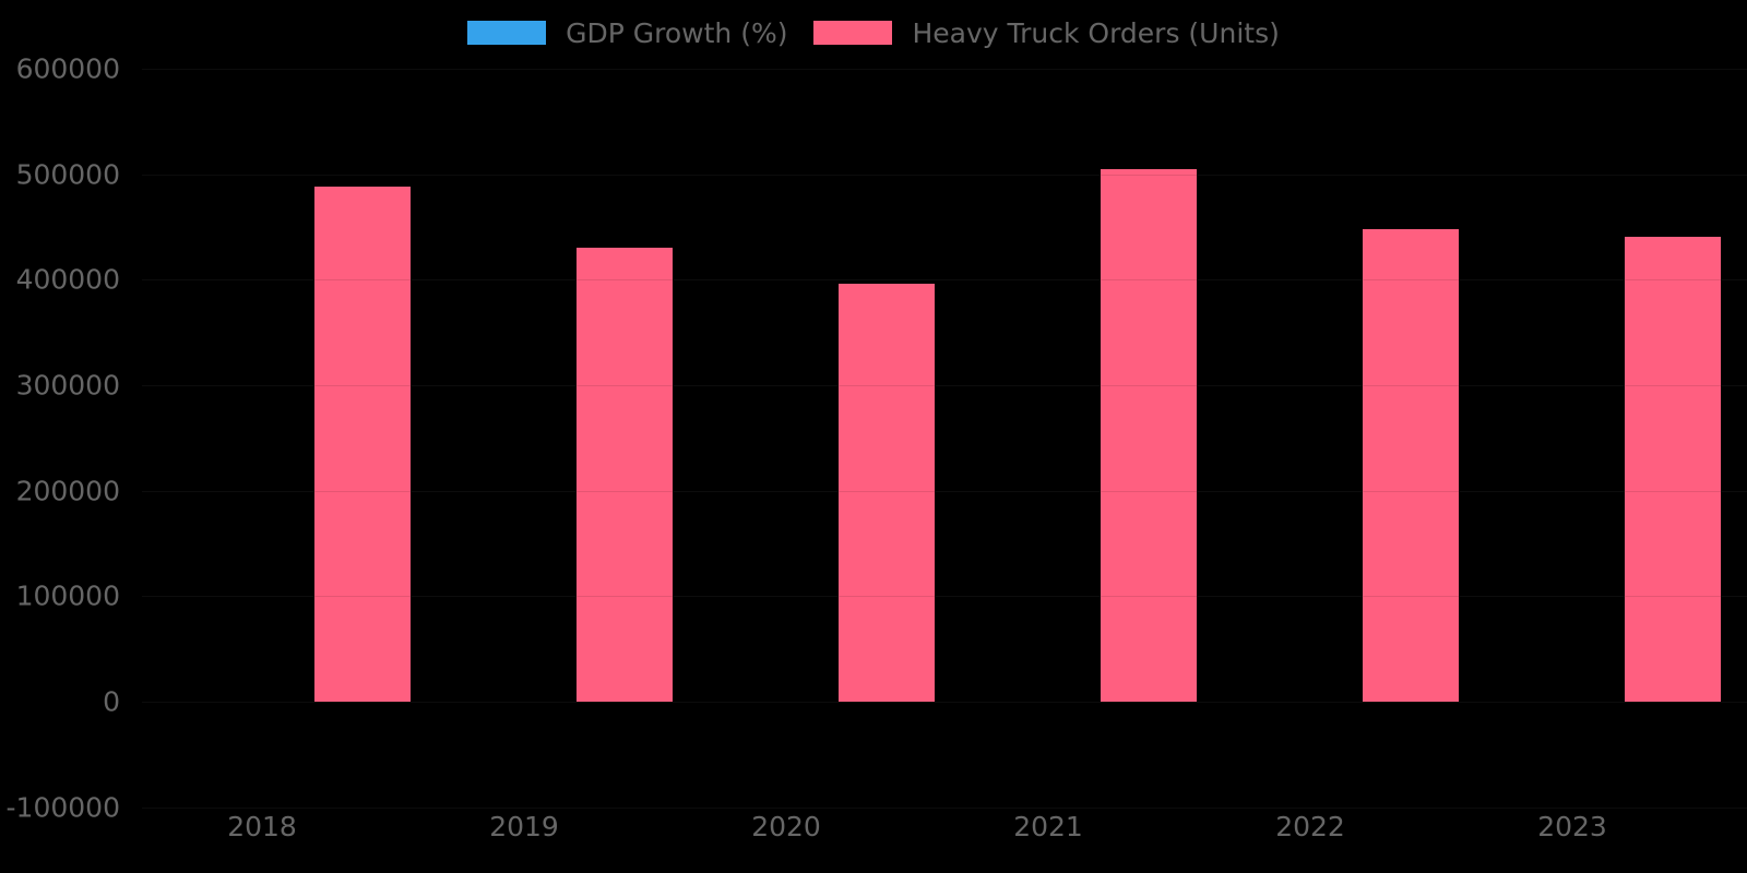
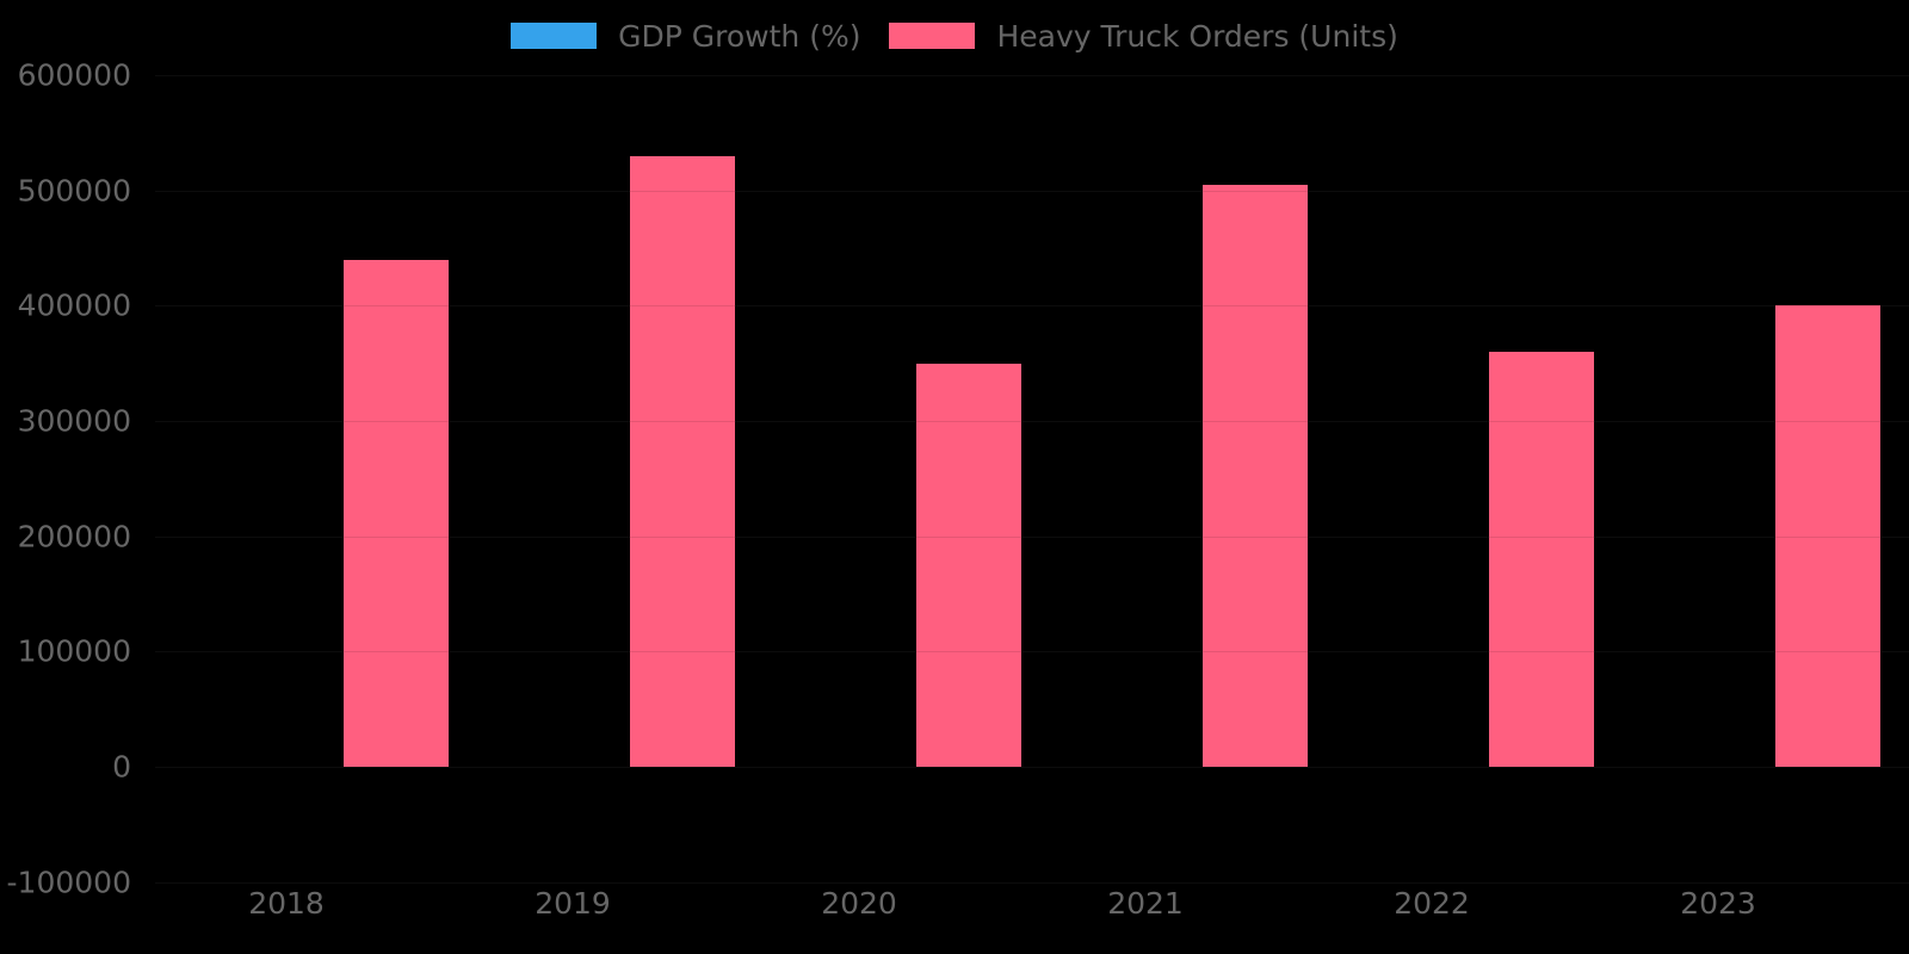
Heavy Truck Orders (Units)/2018: 490000 -> 440000
Heavy Truck Orders (Units)/2019: 430000 -> 530000
Heavy Truck Orders (Units)/2020: 400000 -> 350000
Heavy Truck Orders (Units)/2022: 450000 -> 360000
Heavy Truck Orders (Units)/2023: 440000 -> 400000
